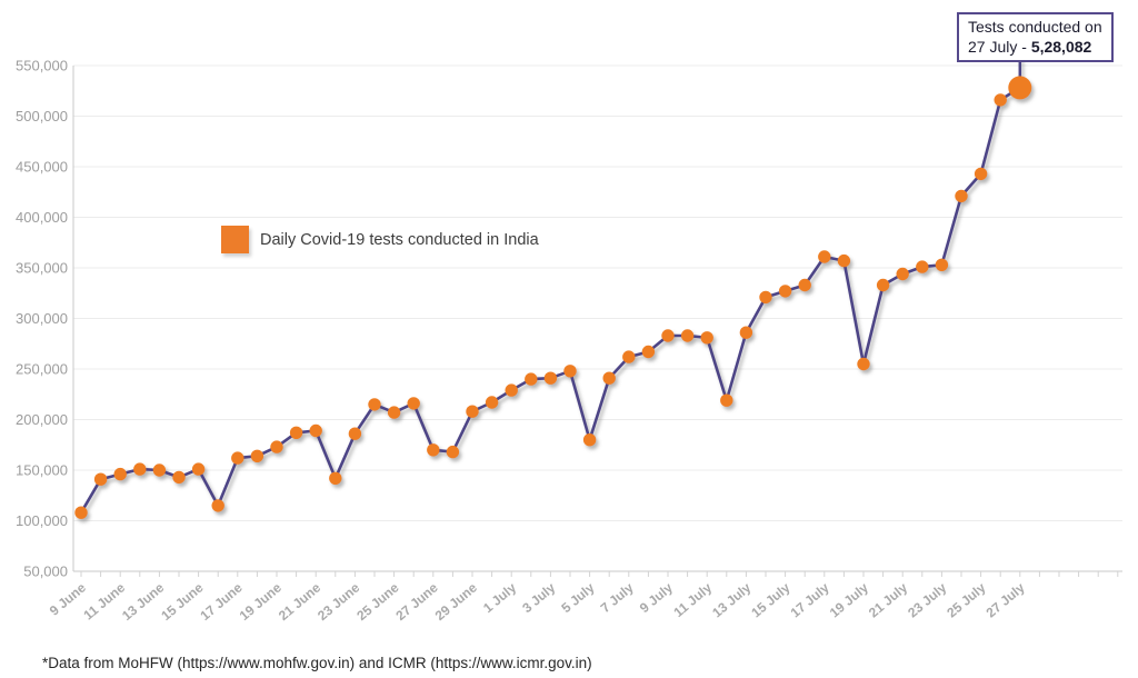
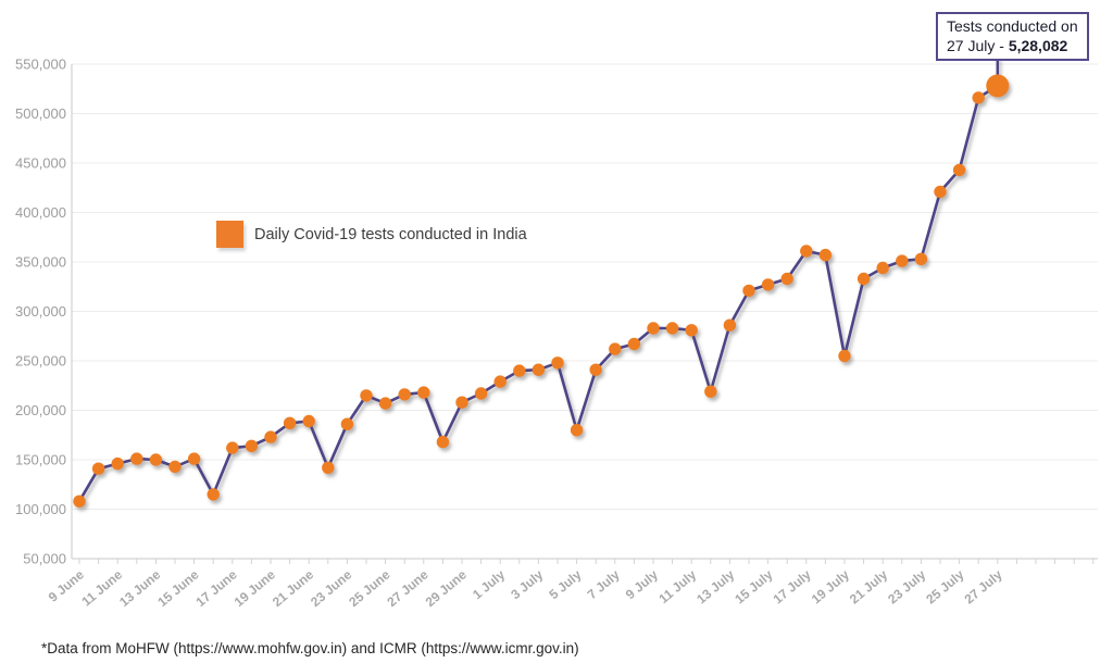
27 June: 170000 -> 220000
